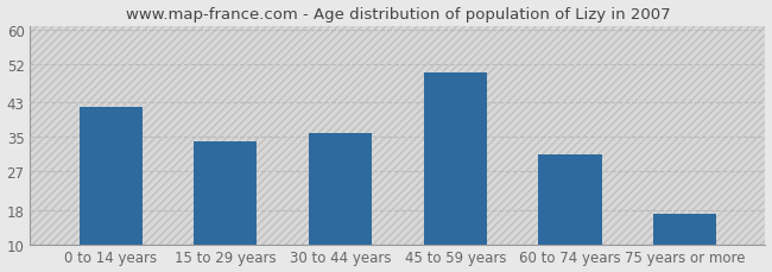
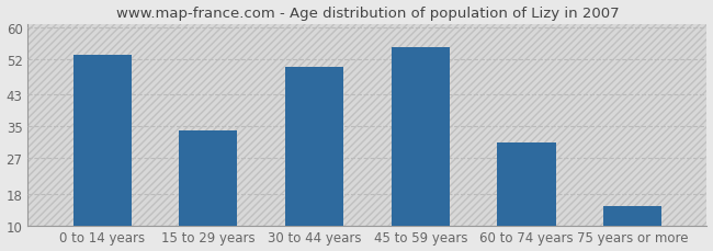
0 to 14 years: 42 -> 53
30 to 44 years: 36 -> 50
45 to 59 years: 50 -> 55
75 years or more: 17 -> 15
